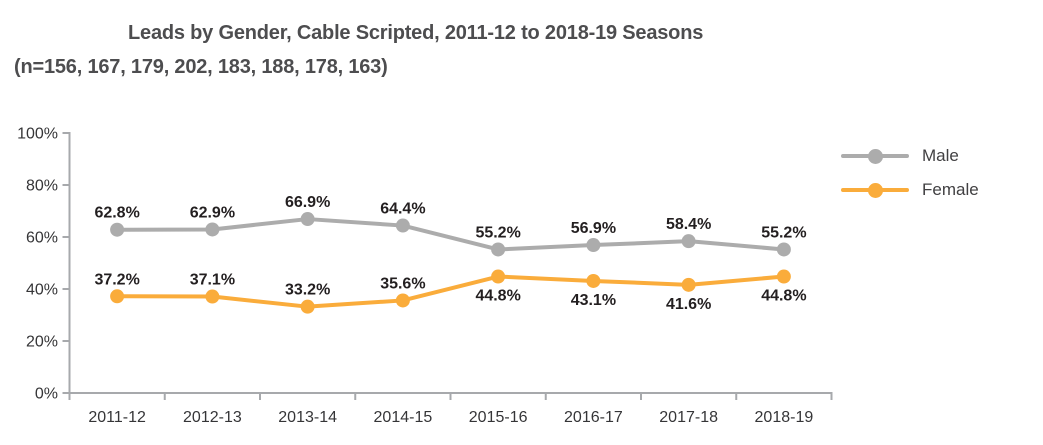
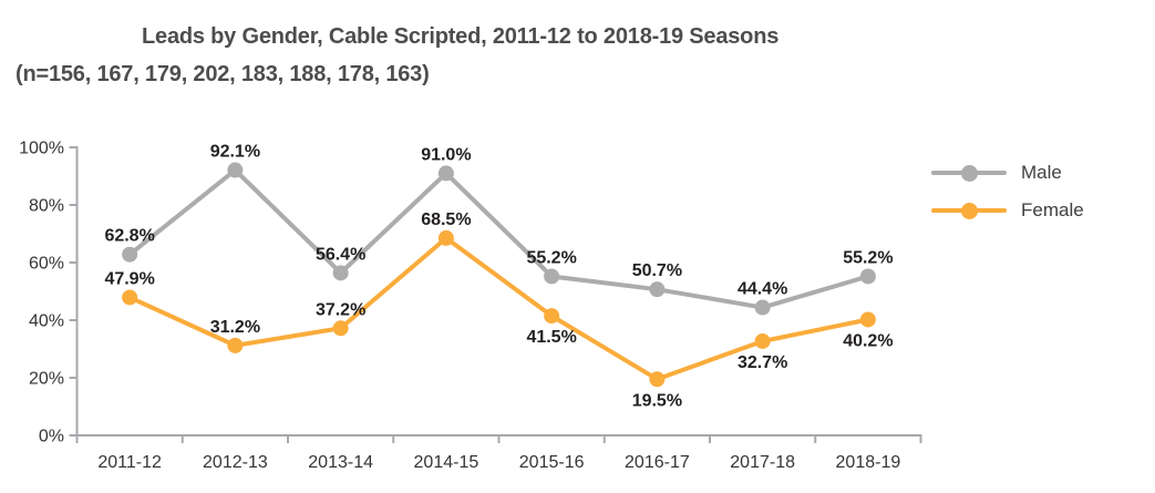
Female/2011-12: 37.2% -> 47.9%
Male/2012-13: 62.9% -> 92.1%
Female/2012-13: 37.1% -> 31.2%
Male/2013-14: 66.9% -> 56.4%
Female/2013-14: 33.2% -> 37.2%
Male/2014-15: 64.4% -> 91.0%
Female/2014-15: 35.6% -> 68.5%
Female/2015-16: 44.8% -> 41.5%
Male/2016-17: 56.9% -> 50.7%
Female/2016-17: 43.1% -> 19.5%
Male/2017-18: 58.4% -> 44.4%
Female/2017-18: 41.6% -> 32.7%
Female/2018-19: 44.8% -> 40.2%
